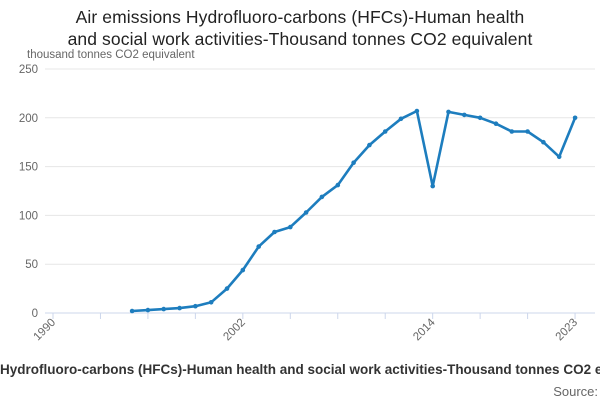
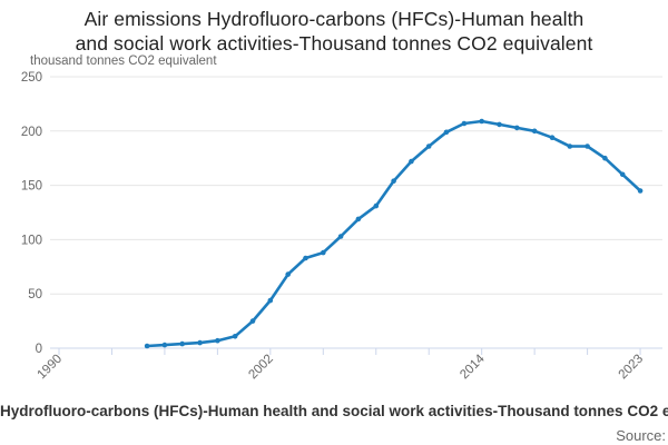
2014: 130 -> 210
2023: 200 -> 140
